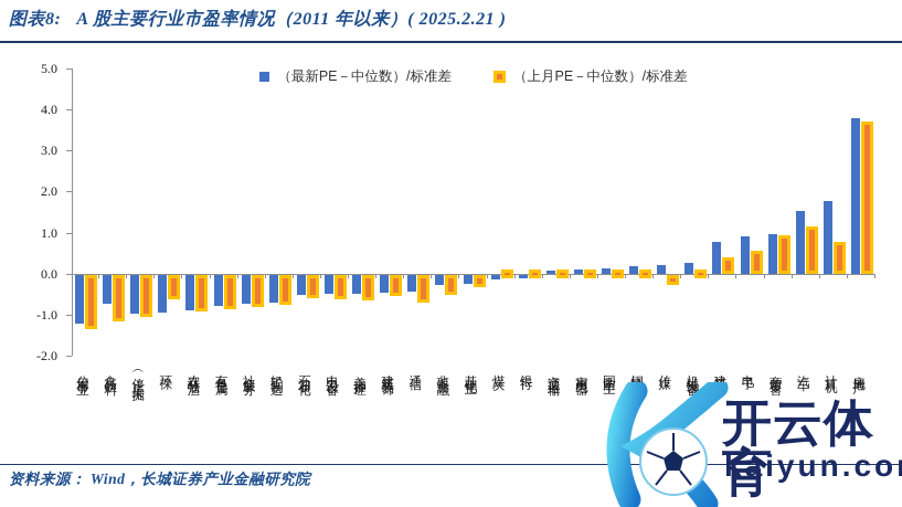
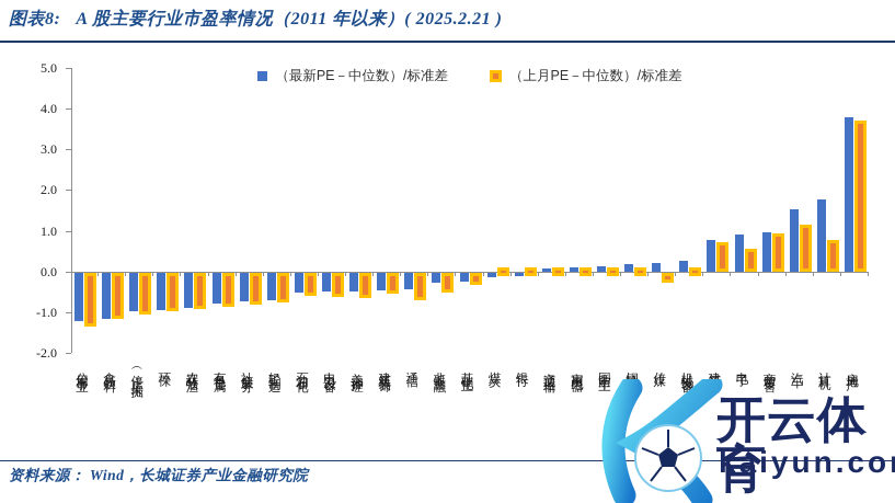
（最新PE－中位数）/标准差/食品饮料: -0.7 -> -1.1
（上月PE－中位数）/标准差/环保: -0.6 -> -0.9
（上月PE－中位数）/标准差/建筑材料: 0.4 -> 0.7
